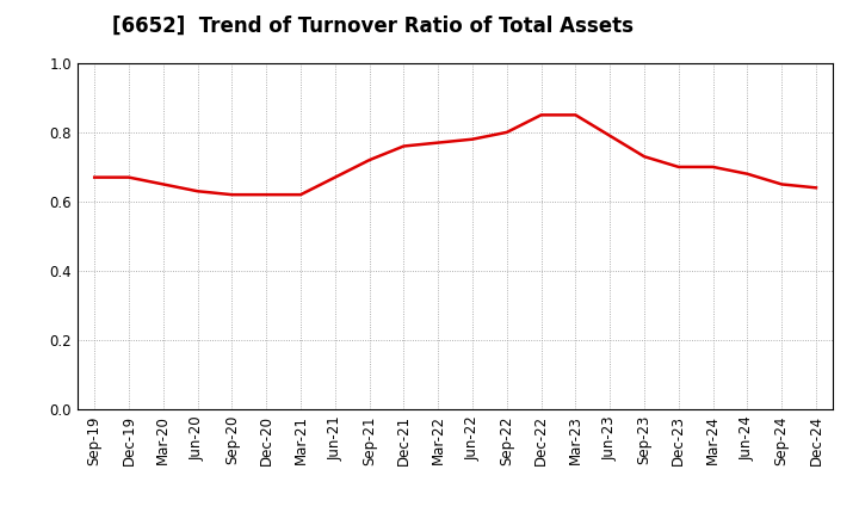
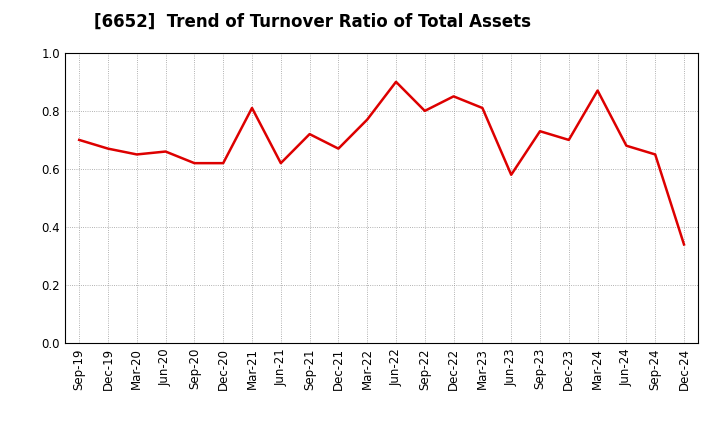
Sep-19: 0.67 -> 0.70
Jun-20: 0.63 -> 0.66
Mar-21: 0.62 -> 0.81
Jun-21: 0.67 -> 0.62
Dec-21: 0.76 -> 0.67
Jun-22: 0.78 -> 0.90
Mar-23: 0.85 -> 0.81
Jun-23: 0.79 -> 0.58
Mar-24: 0.70 -> 0.87
Dec-24: 0.64 -> 0.34
